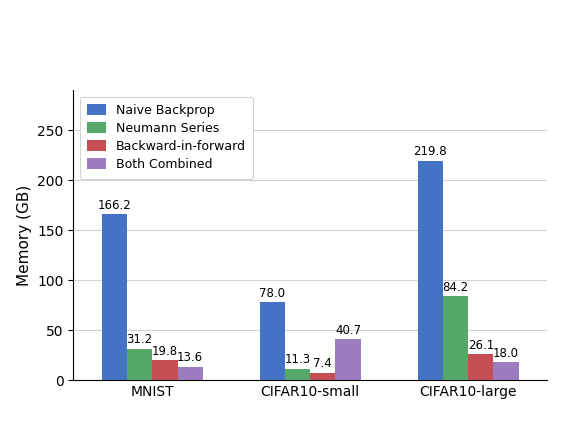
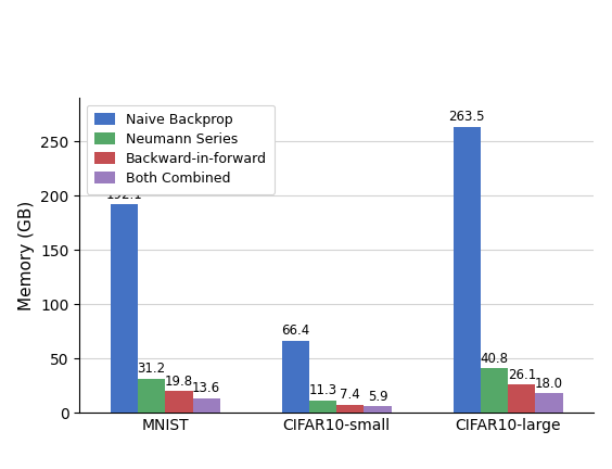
Naive Backprop/MNIST: 166.2 -> 192.1
Naive Backprop/CIFAR10-small: 78.0 -> 66.4
Both Combined/CIFAR10-small: 40.7 -> 5.9
Naive Backprop/CIFAR10-large: 219.8 -> 263.5
Neumann Series/CIFAR10-large: 84.2 -> 40.8
